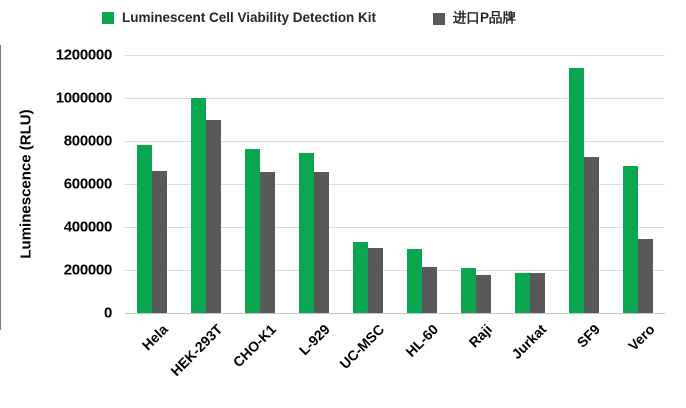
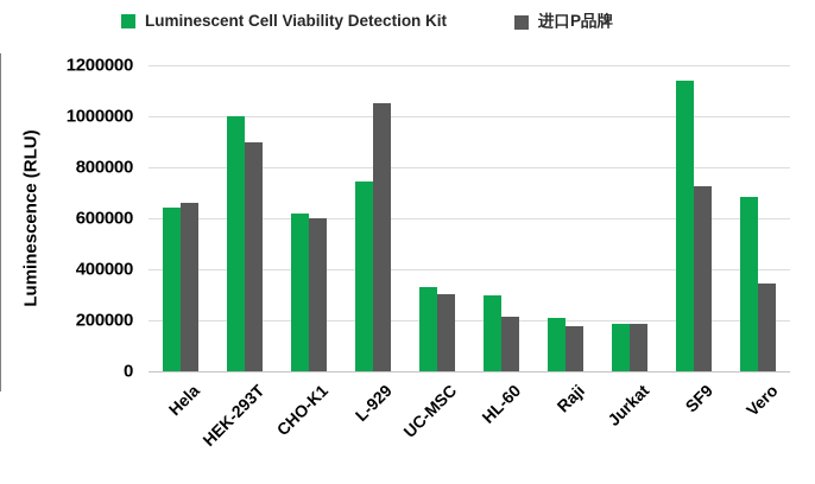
Luminescent Cell Viability Detection Kit/Hela: 780000 -> 640000
Luminescent Cell Viability Detection Kit/CHO-K1: 760000 -> 620000
进口P品牌/CHO-K1: 660000 -> 600000
进口P品牌/L-929: 660000 -> 1050000
